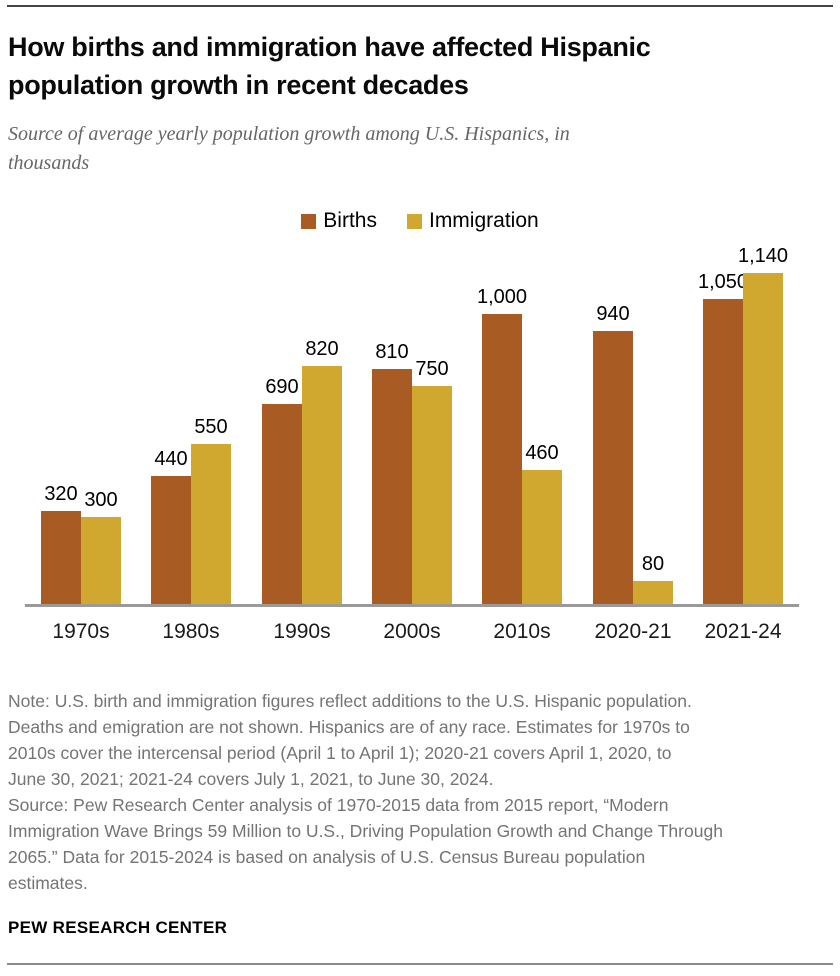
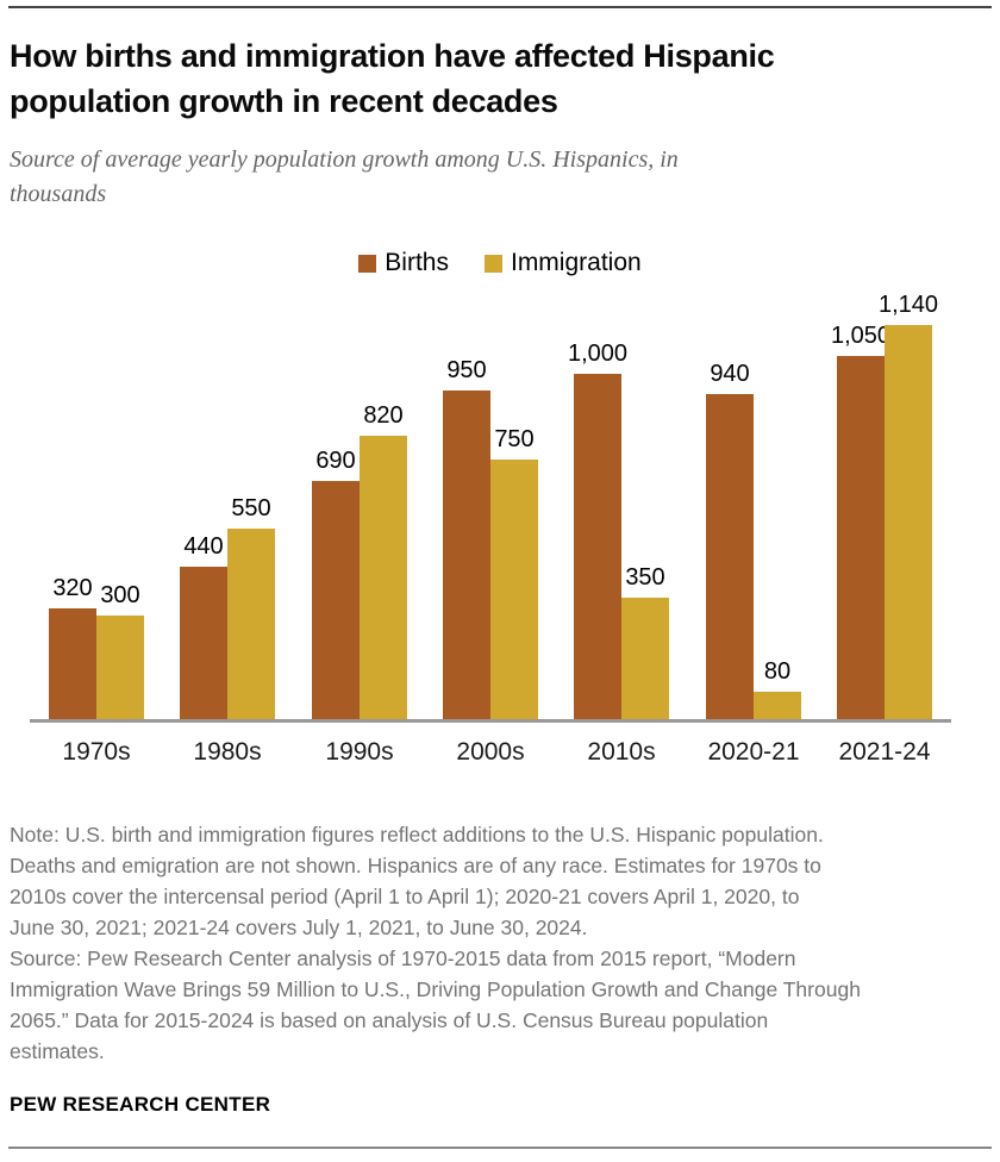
Births/2000s: 810 -> 950
Immigration/2010s: 460 -> 350
